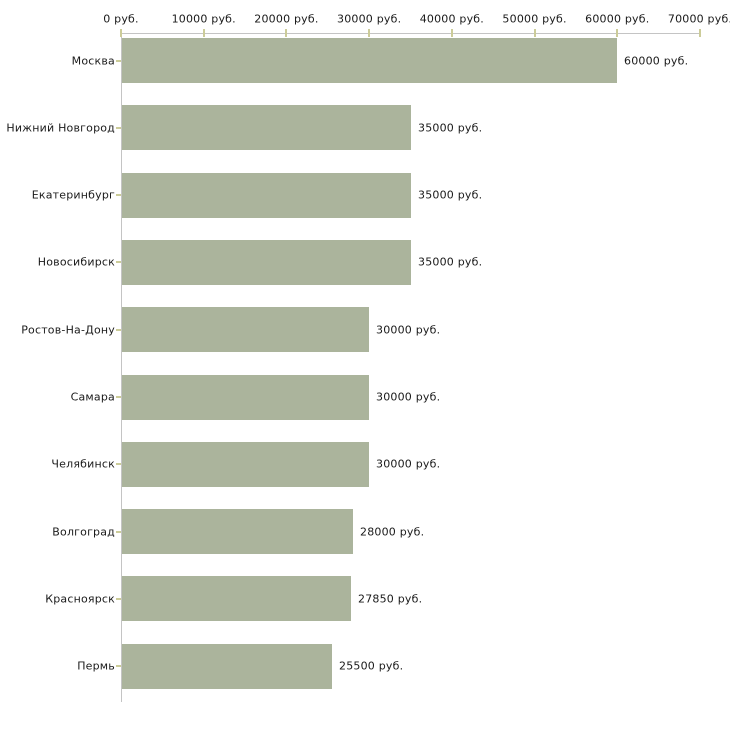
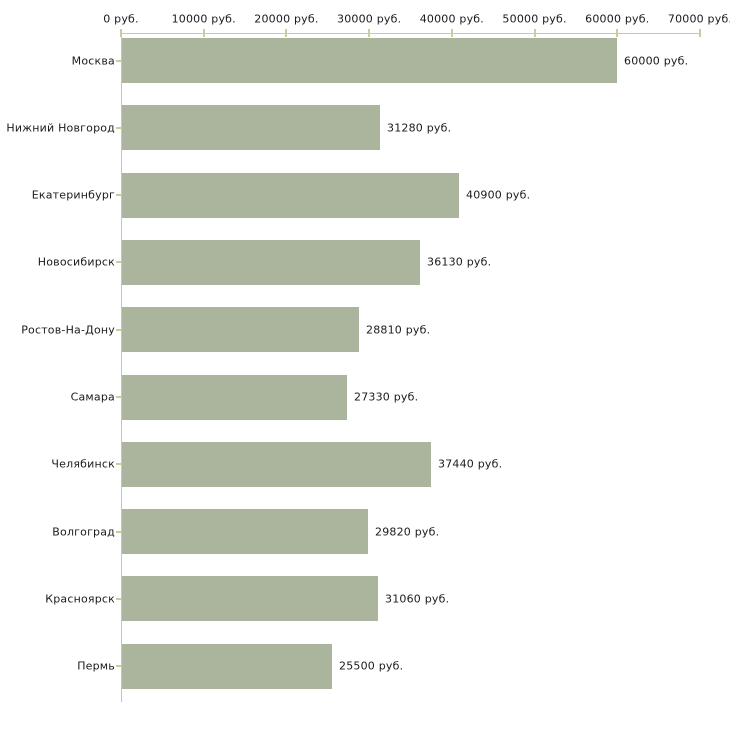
Нижний Новгород: 35000 -> 31280
Екатеринбург: 35000 -> 40900
Новосибирск: 35000 -> 36130
Ростов-На-Дону: 30000 -> 28810
Самара: 30000 -> 27330
Челябинск: 30000 -> 37440
Волгоград: 28000 -> 29820
Красноярск: 27850 -> 31060
